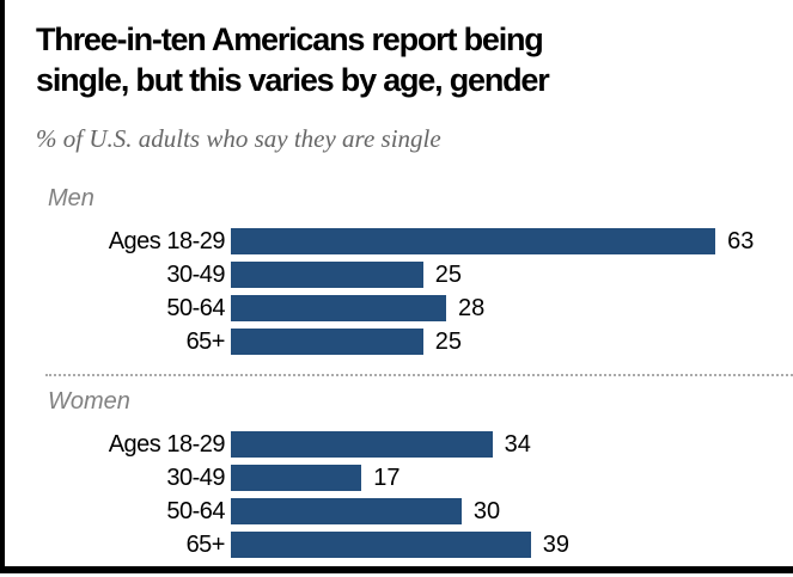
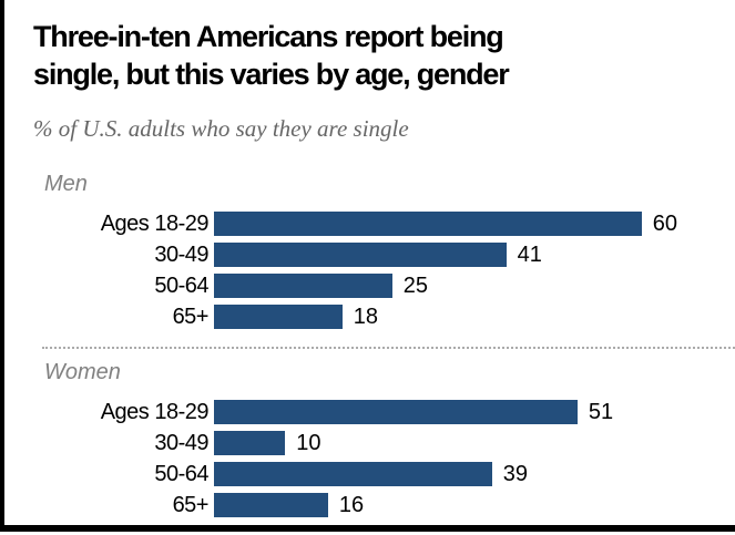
Men/Ages 18-29: 63 -> 60
Women/Ages 18-29: 34 -> 51
Men/30-49: 25 -> 41
Women/30-49: 17 -> 10
Men/50-64: 28 -> 25
Women/50-64: 30 -> 39
Men/65+: 25 -> 18
Women/65+: 39 -> 16
